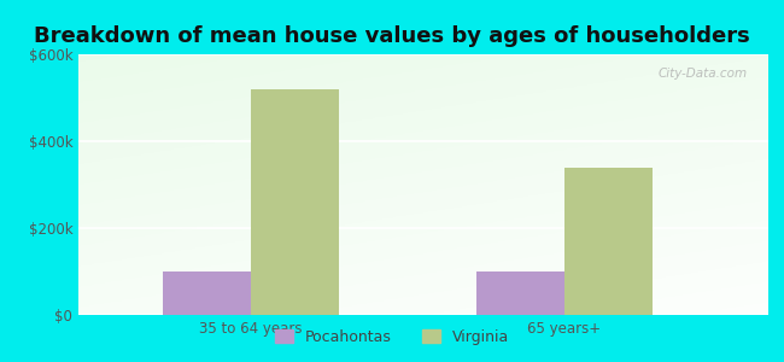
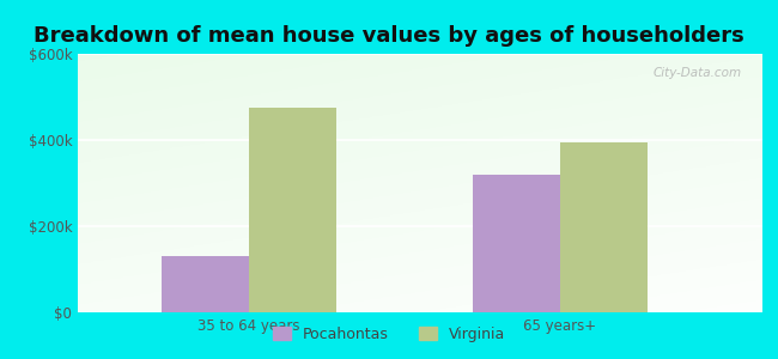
Pocahontas/35 to 64 years: $100k -> $130k
Virginia/35 to 64 years: $520k -> $475k
Pocahontas/65 years+: $100k -> $320k
Virginia/65 years+: $340k -> $395k
